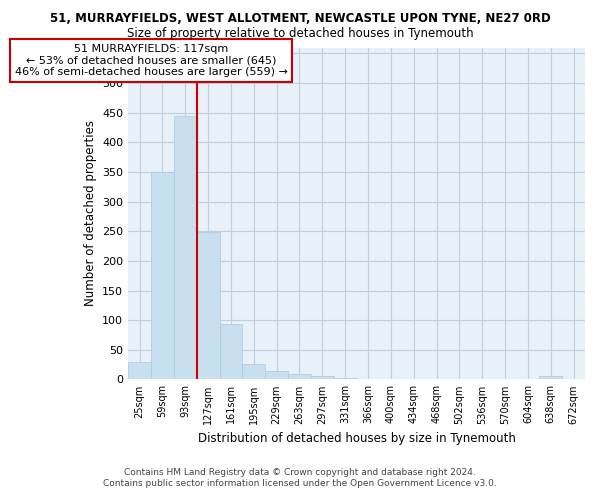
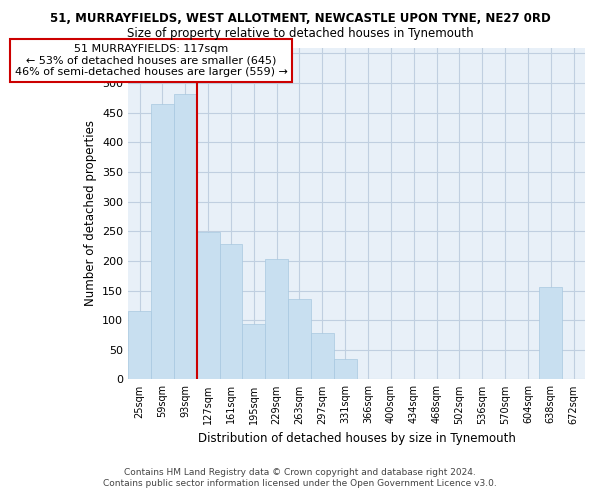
25sqm: 30 -> 116
59sqm: 350 -> 464
93sqm: 445 -> 482
161sqm: 93 -> 228
195sqm: 26 -> 94
229sqm: 15 -> 204
263sqm: 10 -> 136
297sqm: 5 -> 78
331sqm: 3 -> 34
638sqm: 5 -> 156
